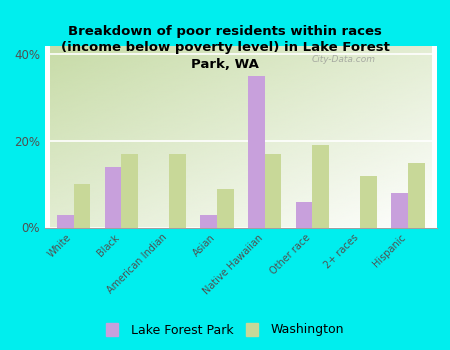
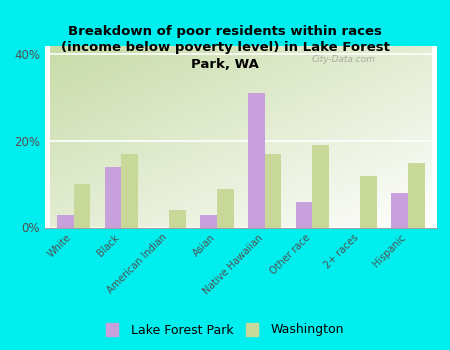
Washington/American Indian: 17% -> 4%
Lake Forest Park/Native Hawaiian: 35% -> 31%
